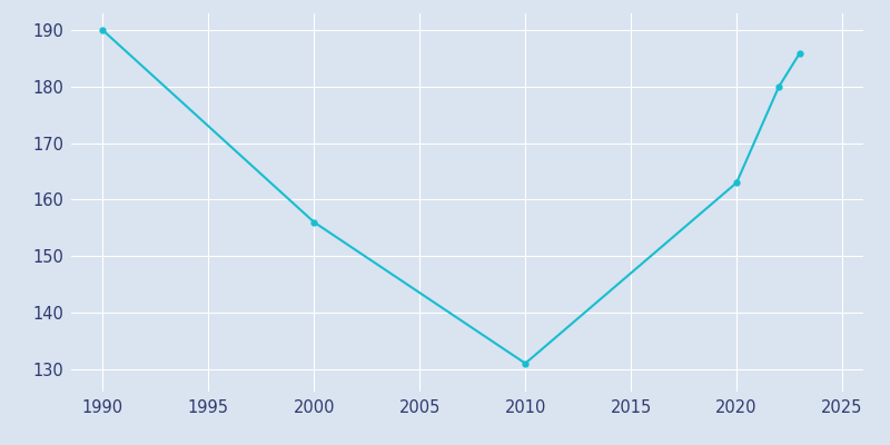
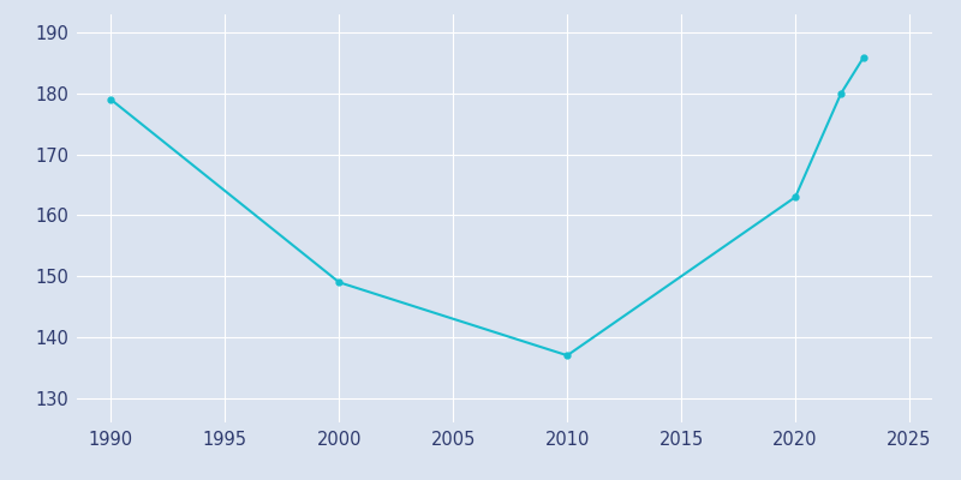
1990: 190 -> 179
2000: 156 -> 149
2010: 131 -> 137
